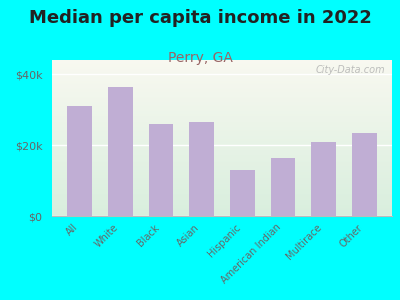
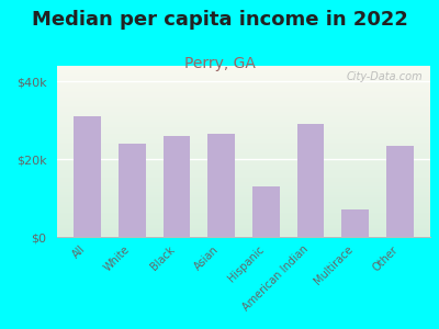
White: $36.5k -> $24.0k
American Indian: $16.5k -> $29.0k
Multirace: $21.0k -> $7.0k
